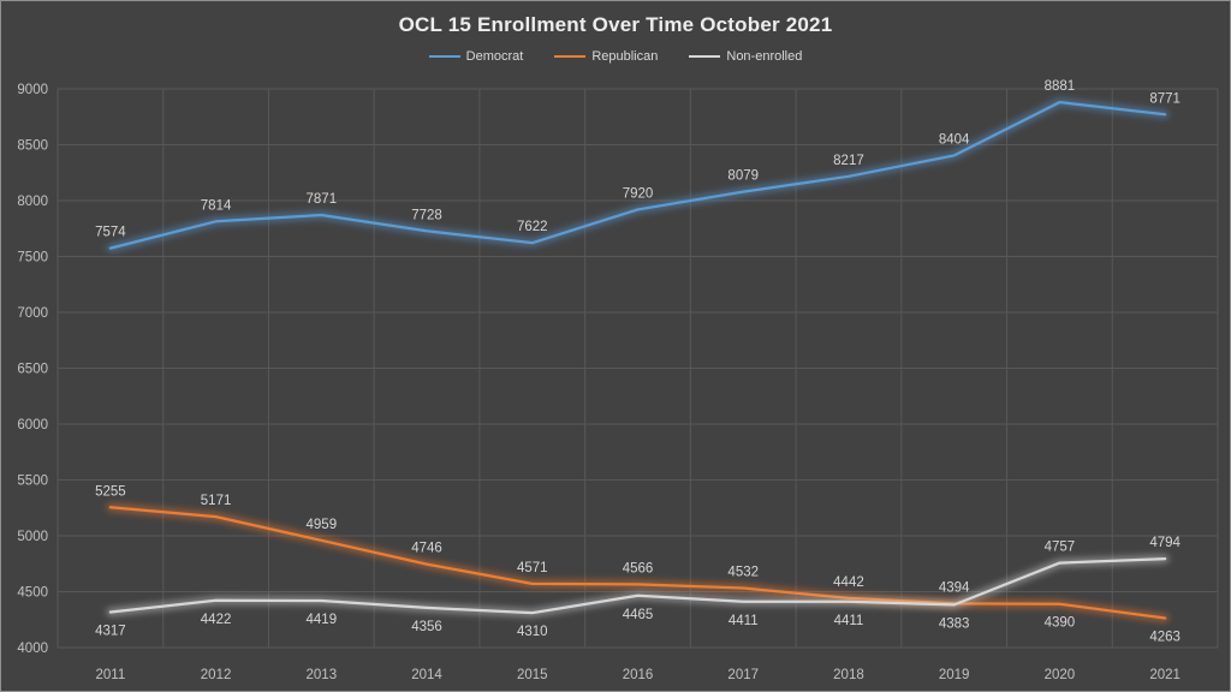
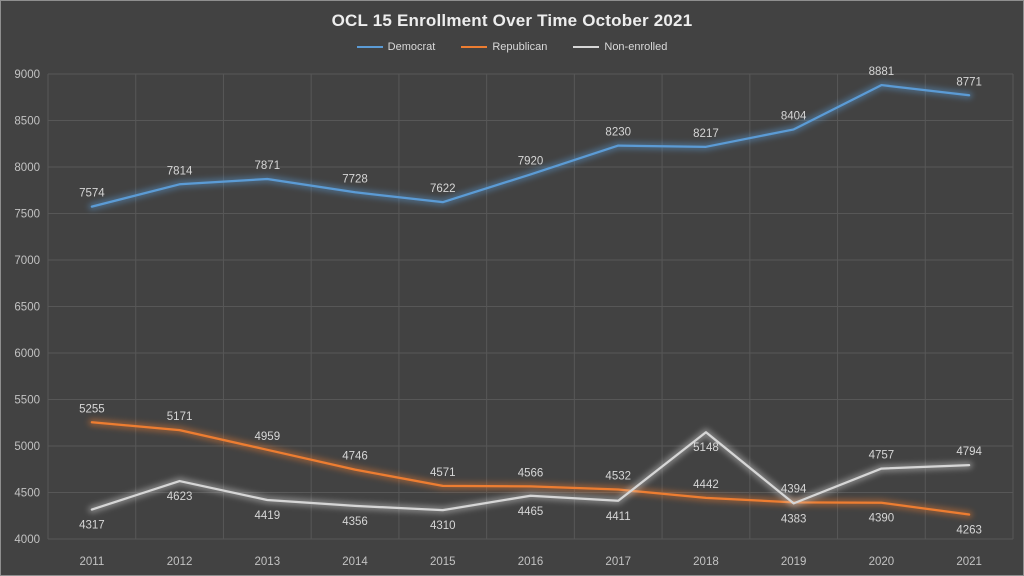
Non-enrolled/2012: 4422 -> 4623
Democrat/2017: 8079 -> 8230
Non-enrolled/2018: 4411 -> 5148
